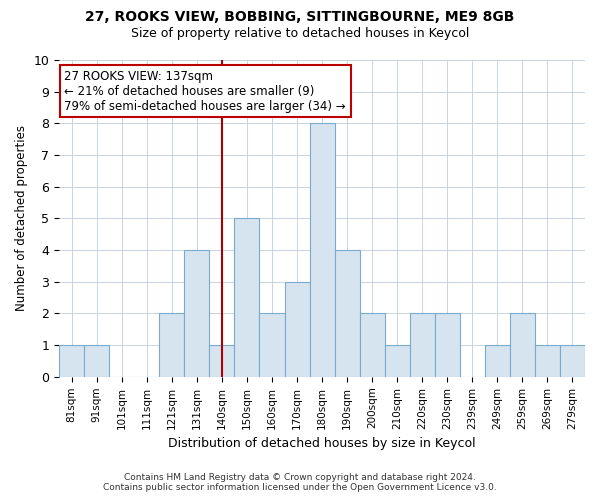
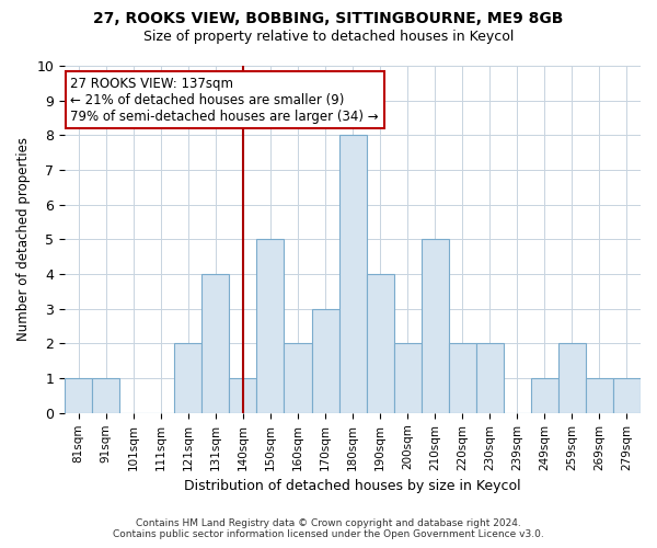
210sqm: 1 -> 5
